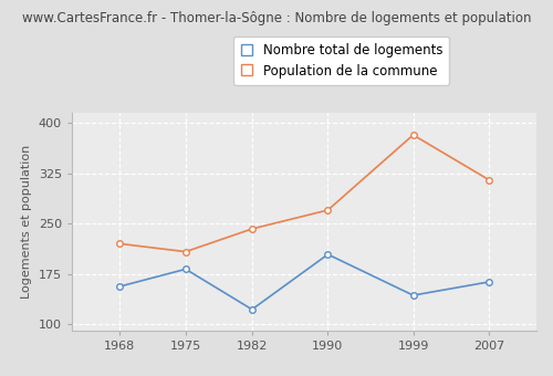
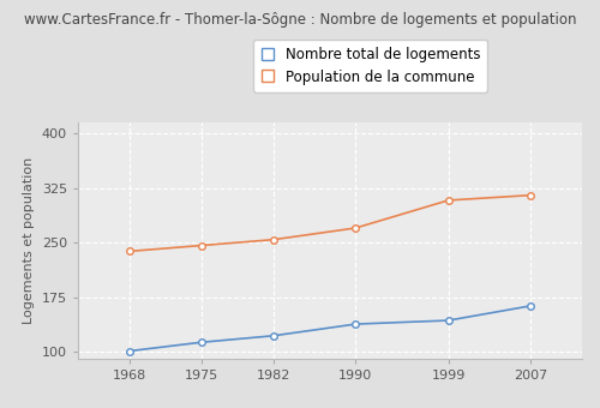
Nombre total de logements/1968: 156 -> 101
Population de la commune/1968: 220 -> 238
Nombre total de logements/1975: 182 -> 113
Population de la commune/1975: 208 -> 246
Population de la commune/1982: 242 -> 254
Nombre total de logements/1990: 204 -> 138
Population de la commune/1999: 382 -> 308
